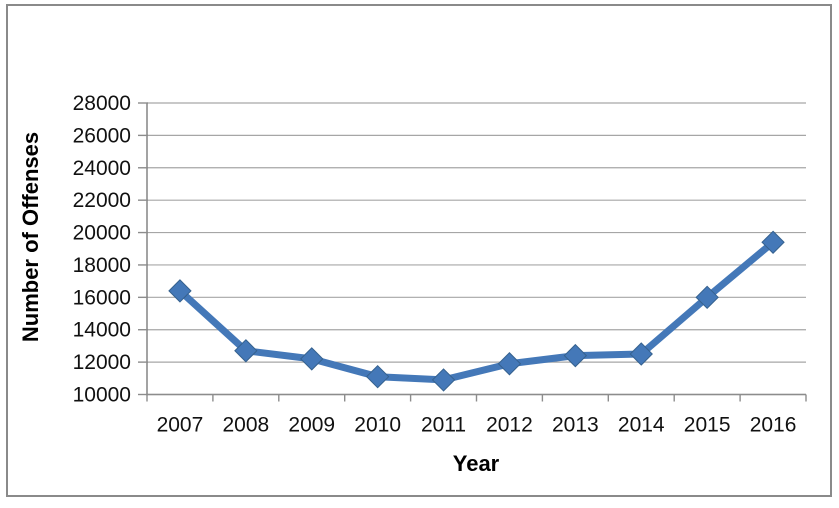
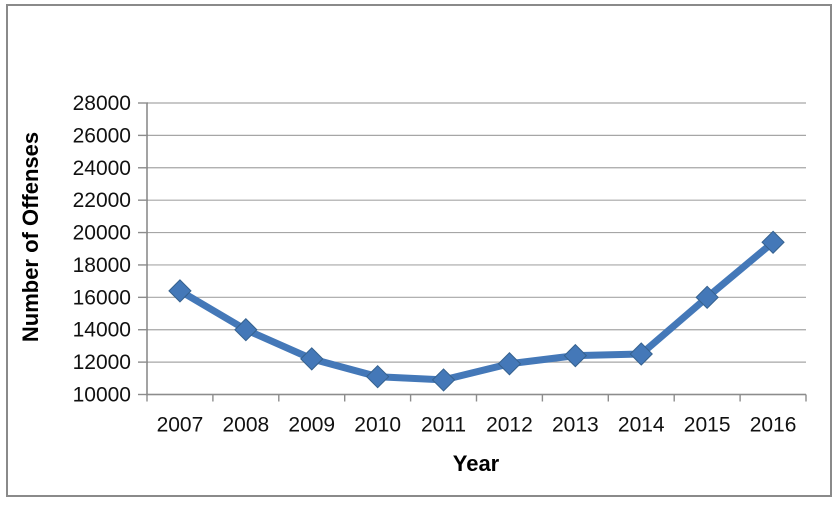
2008: 12700 -> 14000
